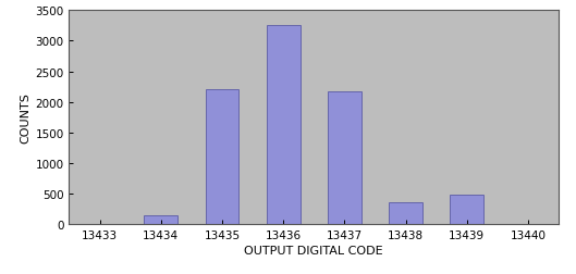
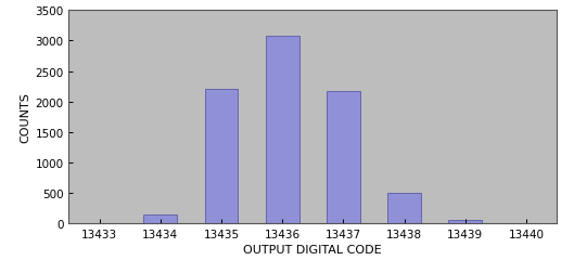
13436: 3260 -> 3080
13438: 360 -> 500
13439: 480 -> 60
